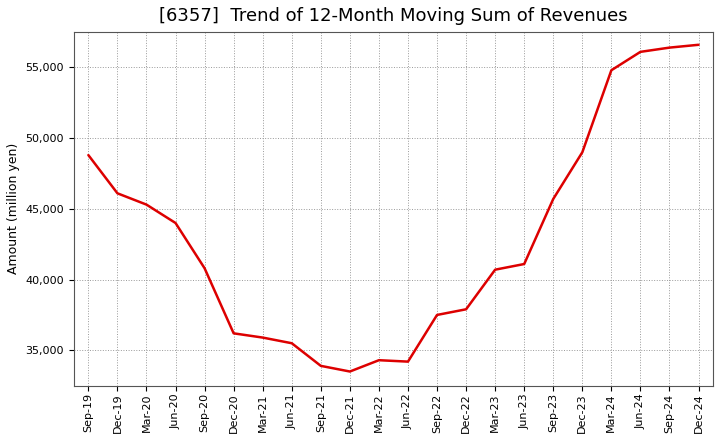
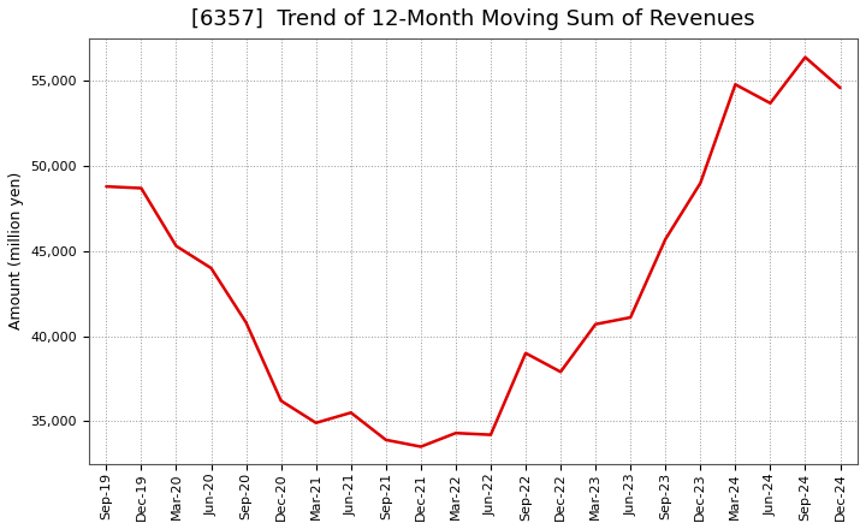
Dec-19: 46,100 -> 48,700
Mar-21: 35,900 -> 34,900
Sep-22: 37,500 -> 39,000
Jun-24: 56,100 -> 53,700
Dec-24: 56,600 -> 54,600
